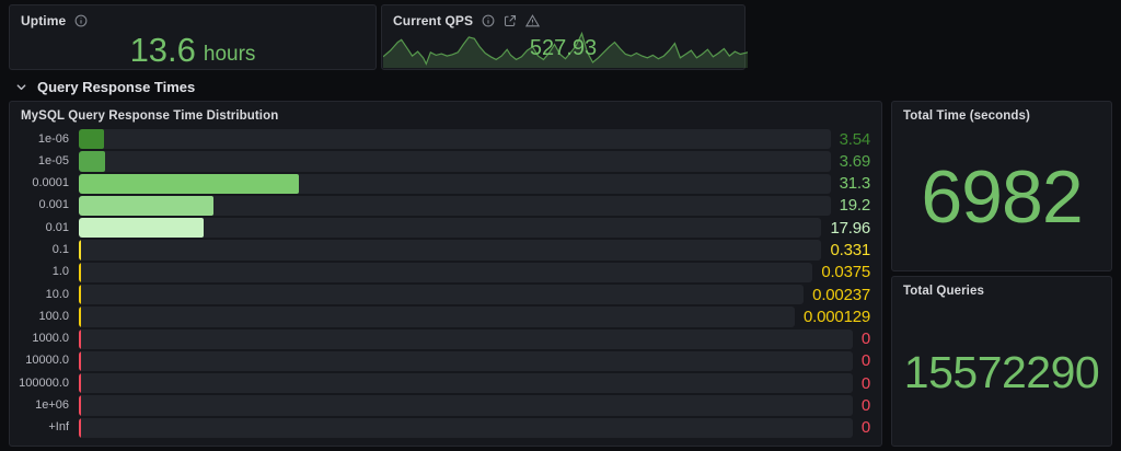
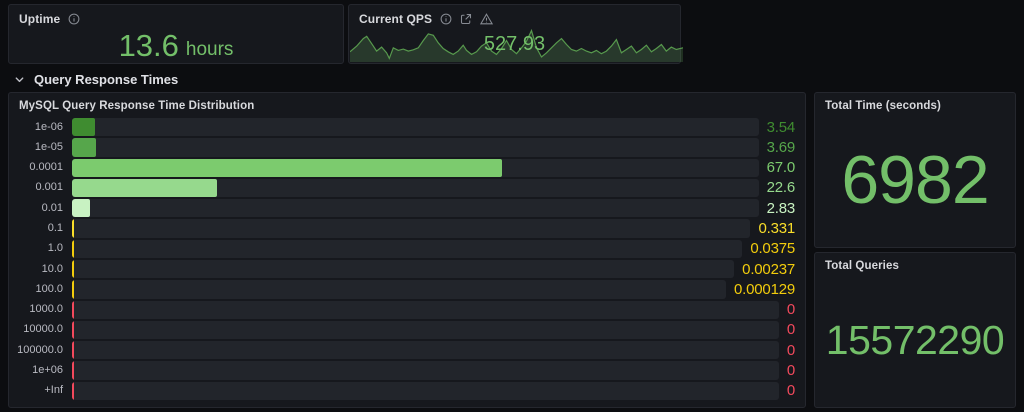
0.0001: 31.3 -> 67.0
0.001: 19.2 -> 22.6
0.01: 17.96 -> 2.83
